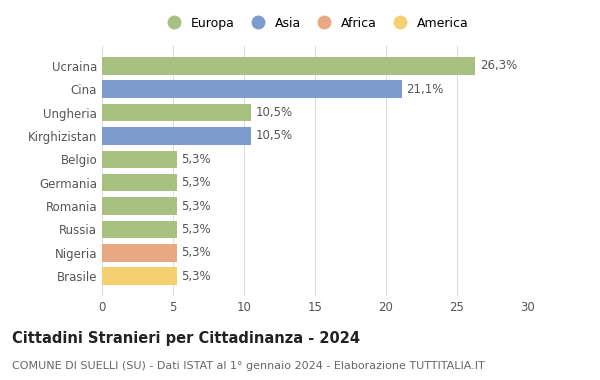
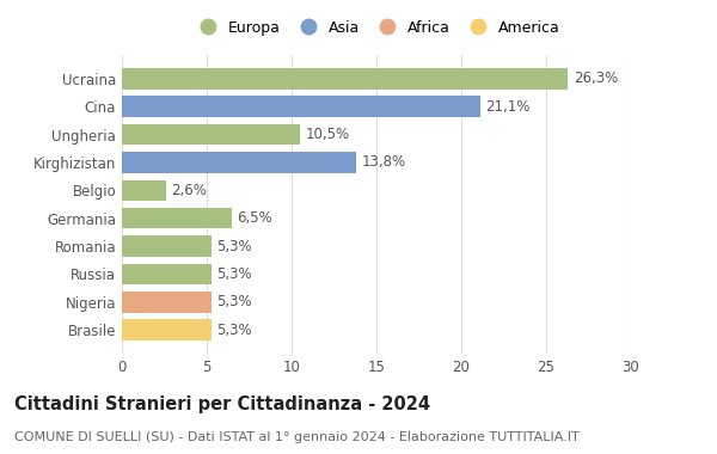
Kirghizistan: 10,5% -> 13,8%
Belgio: 5,3% -> 2,6%
Germania: 5,3% -> 6,5%
